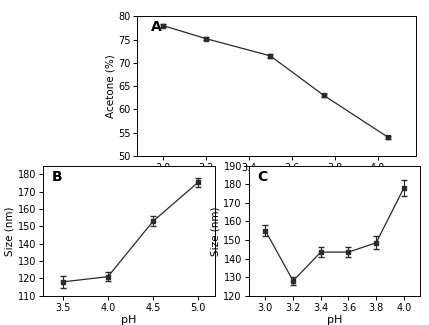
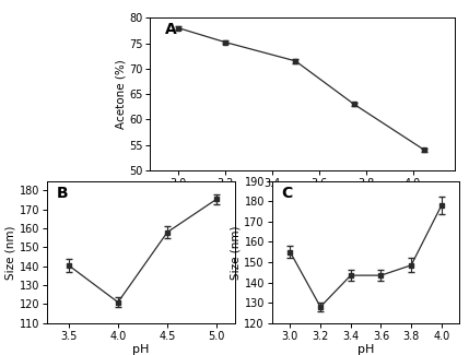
3.5: 118 -> 140
4.5: 153 -> 158
